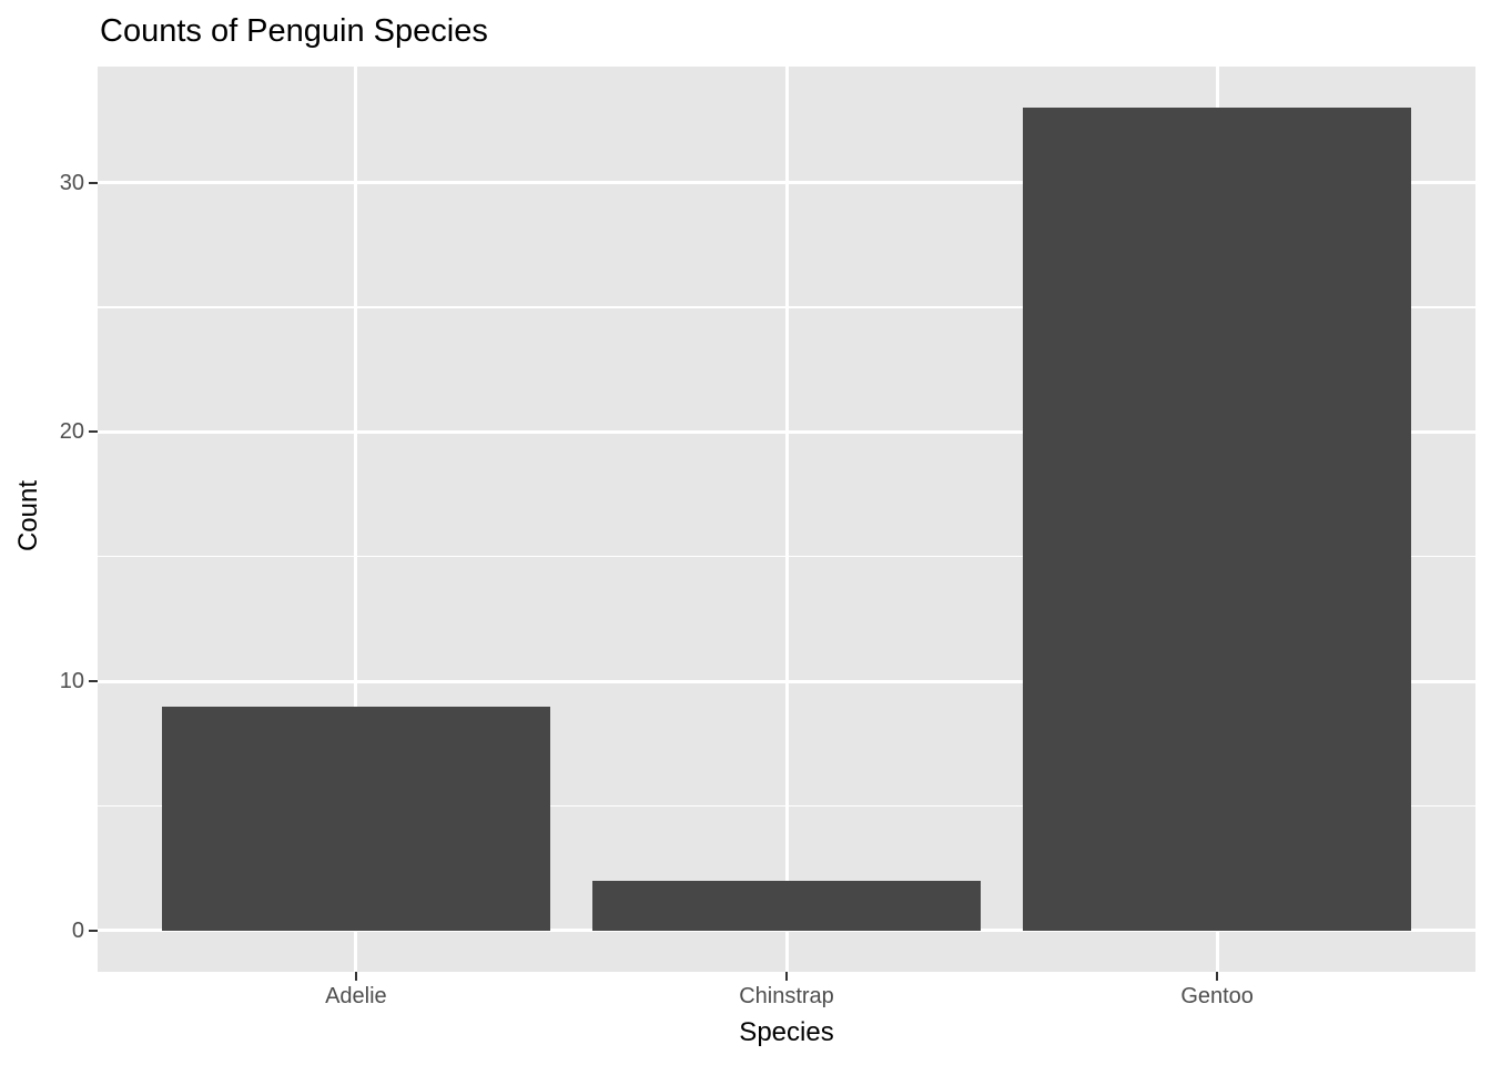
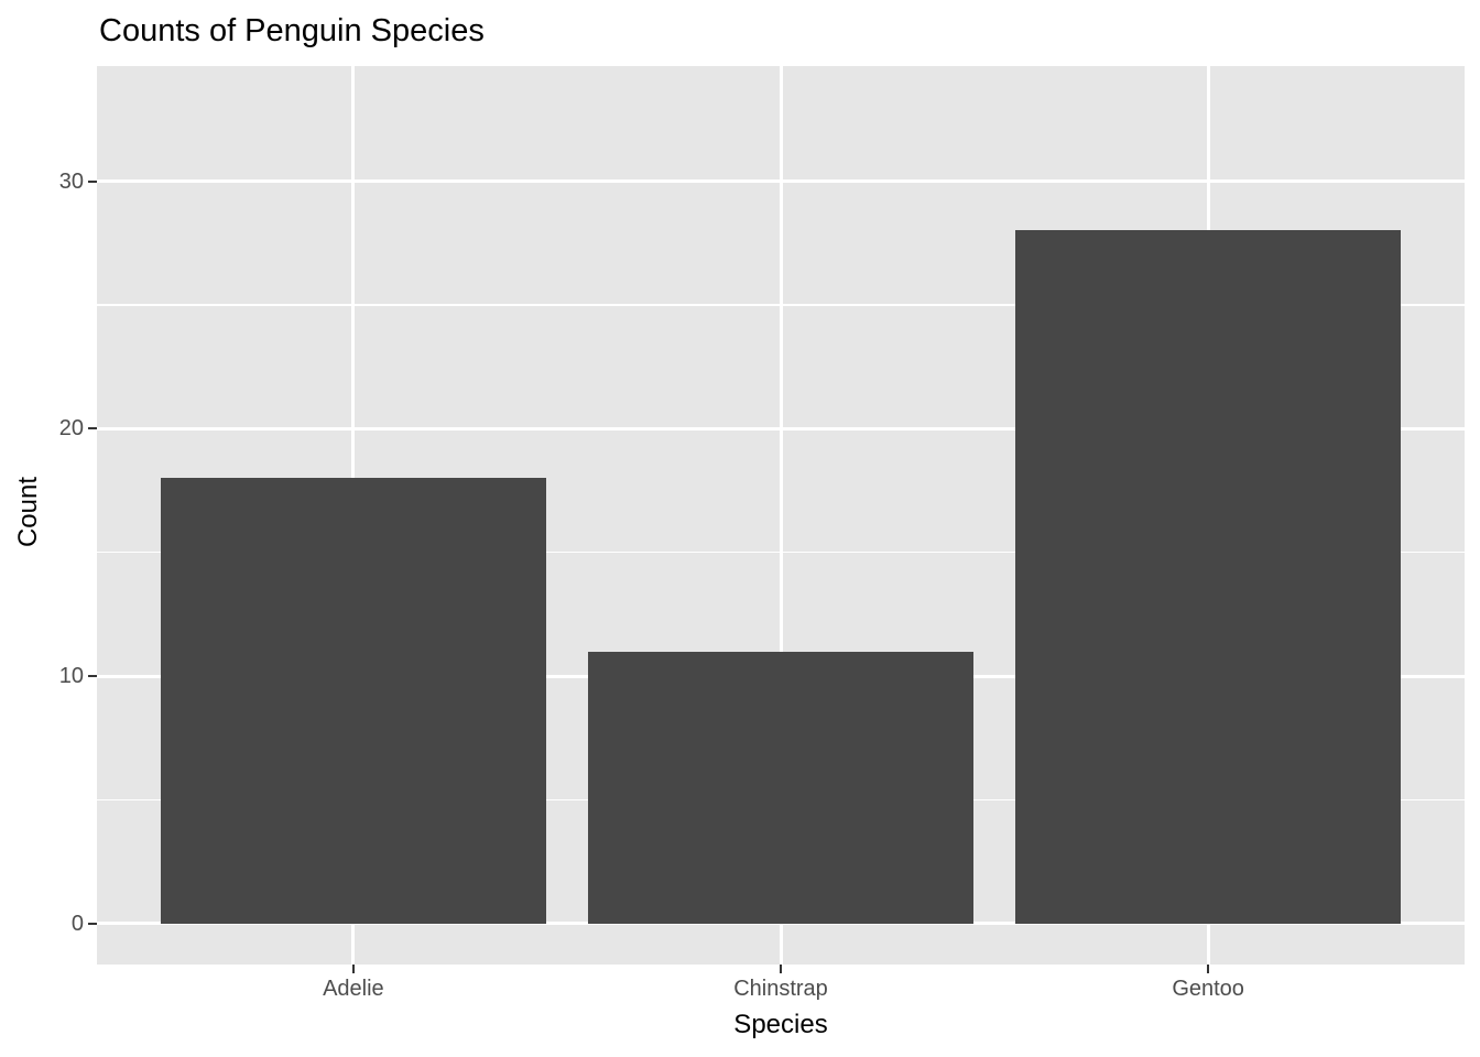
Adelie: 9 -> 18
Chinstrap: 2 -> 11
Gentoo: 33 -> 28
